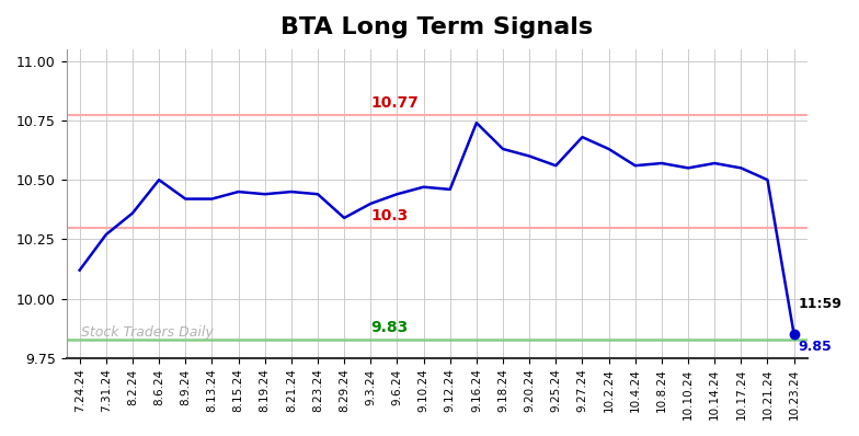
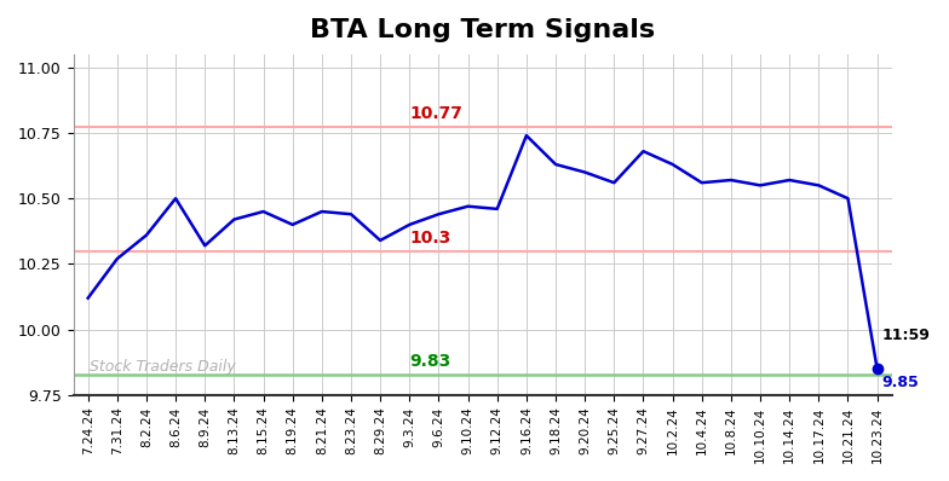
8.9.24: 10.42 -> 10.32
8.19.24: 10.44 -> 10.40
